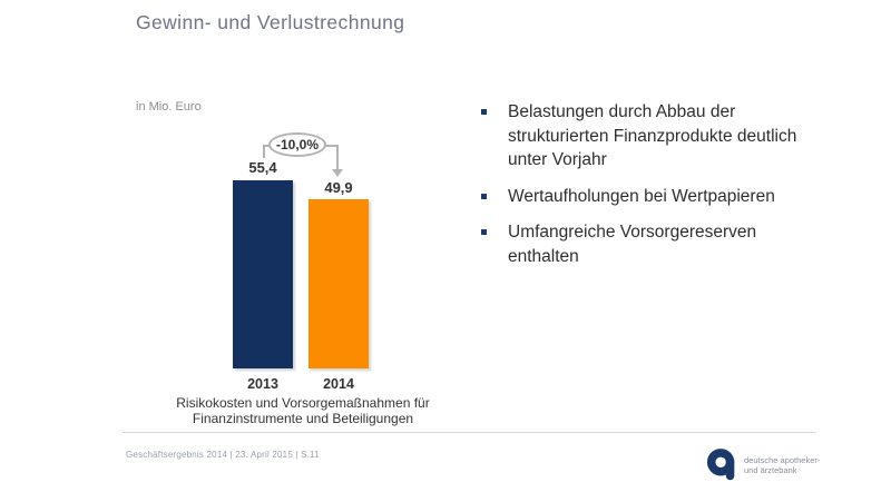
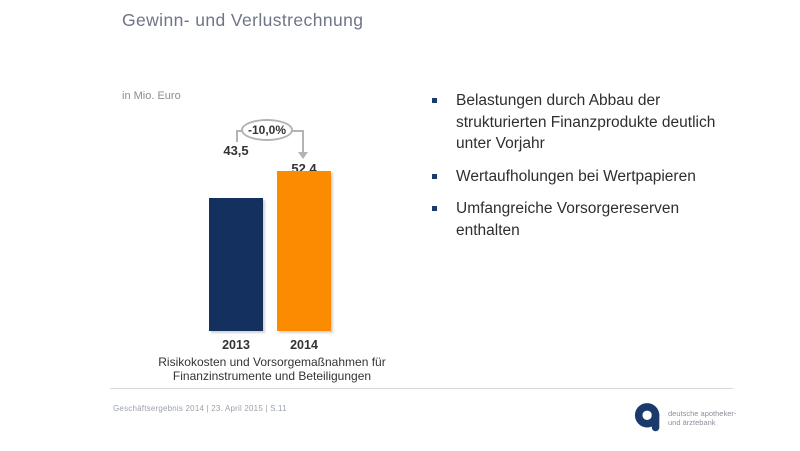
2013: 55,4 -> 43,5
2014: 49,9 -> 52,4
